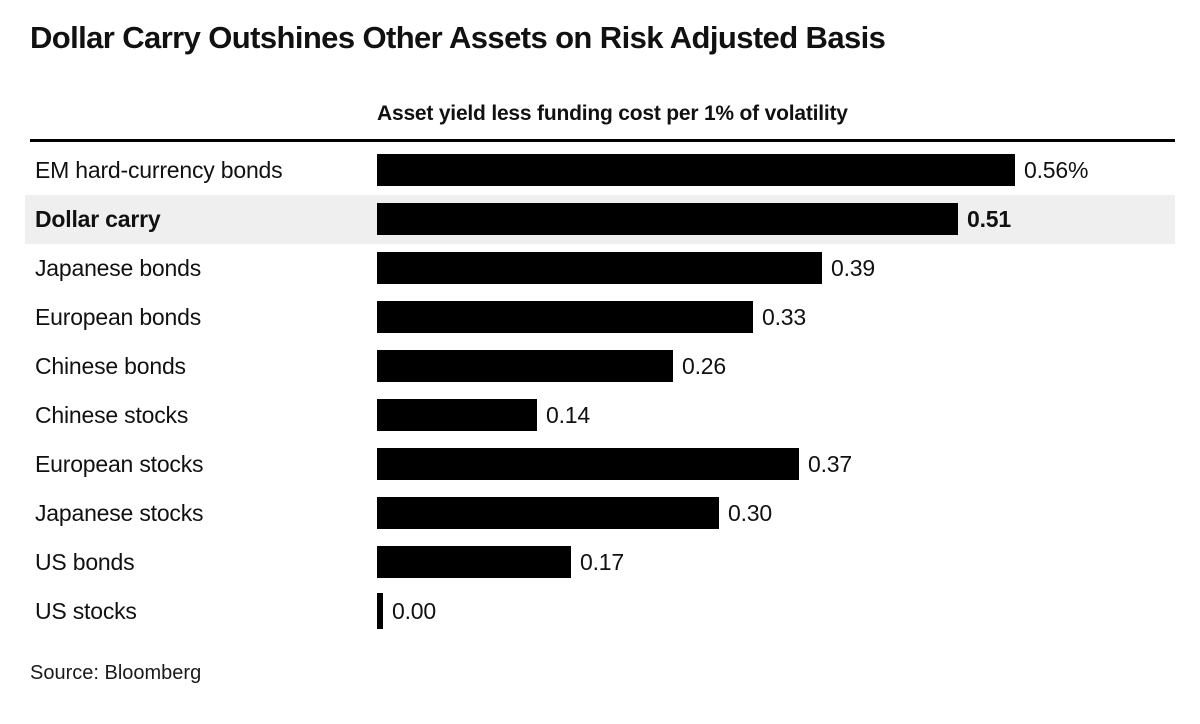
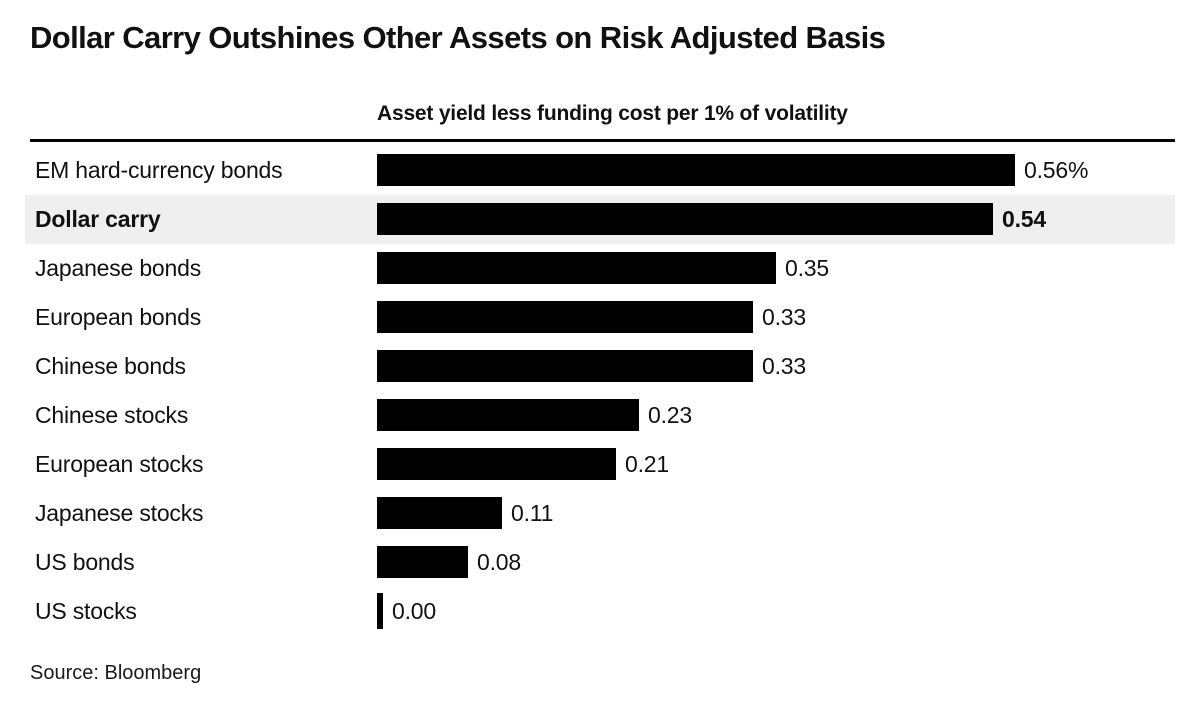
Dollar carry: 0.51 -> 0.54
Japanese bonds: 0.39 -> 0.35
Chinese bonds: 0.26 -> 0.33
Chinese stocks: 0.14 -> 0.23
European stocks: 0.37 -> 0.21
Japanese stocks: 0.30 -> 0.11
US bonds: 0.17 -> 0.08
